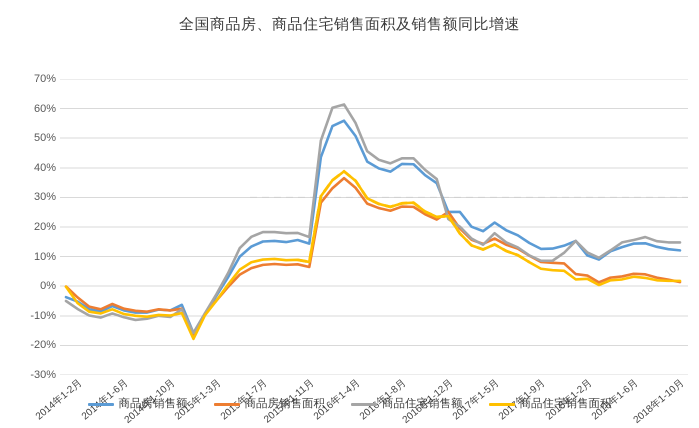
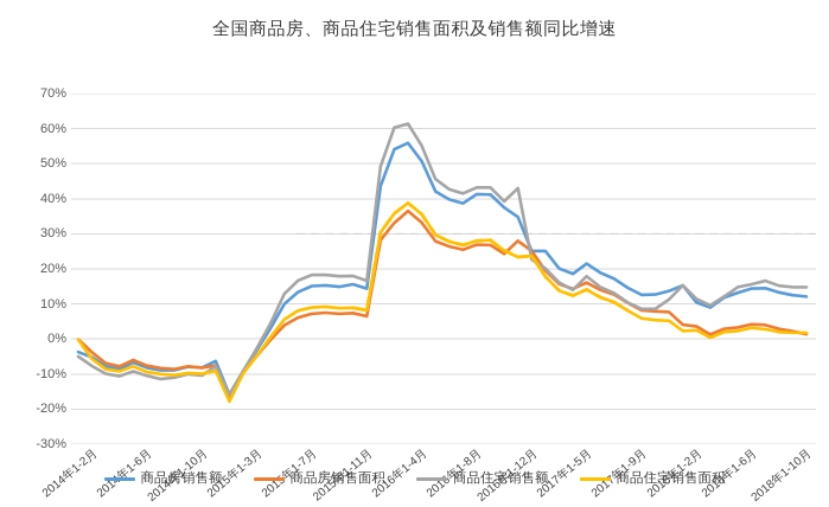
商品房销售面积/2016年1-12月: 22% -> 28%
商品住宅销售额/2016年1-12月: 36% -> 43%
